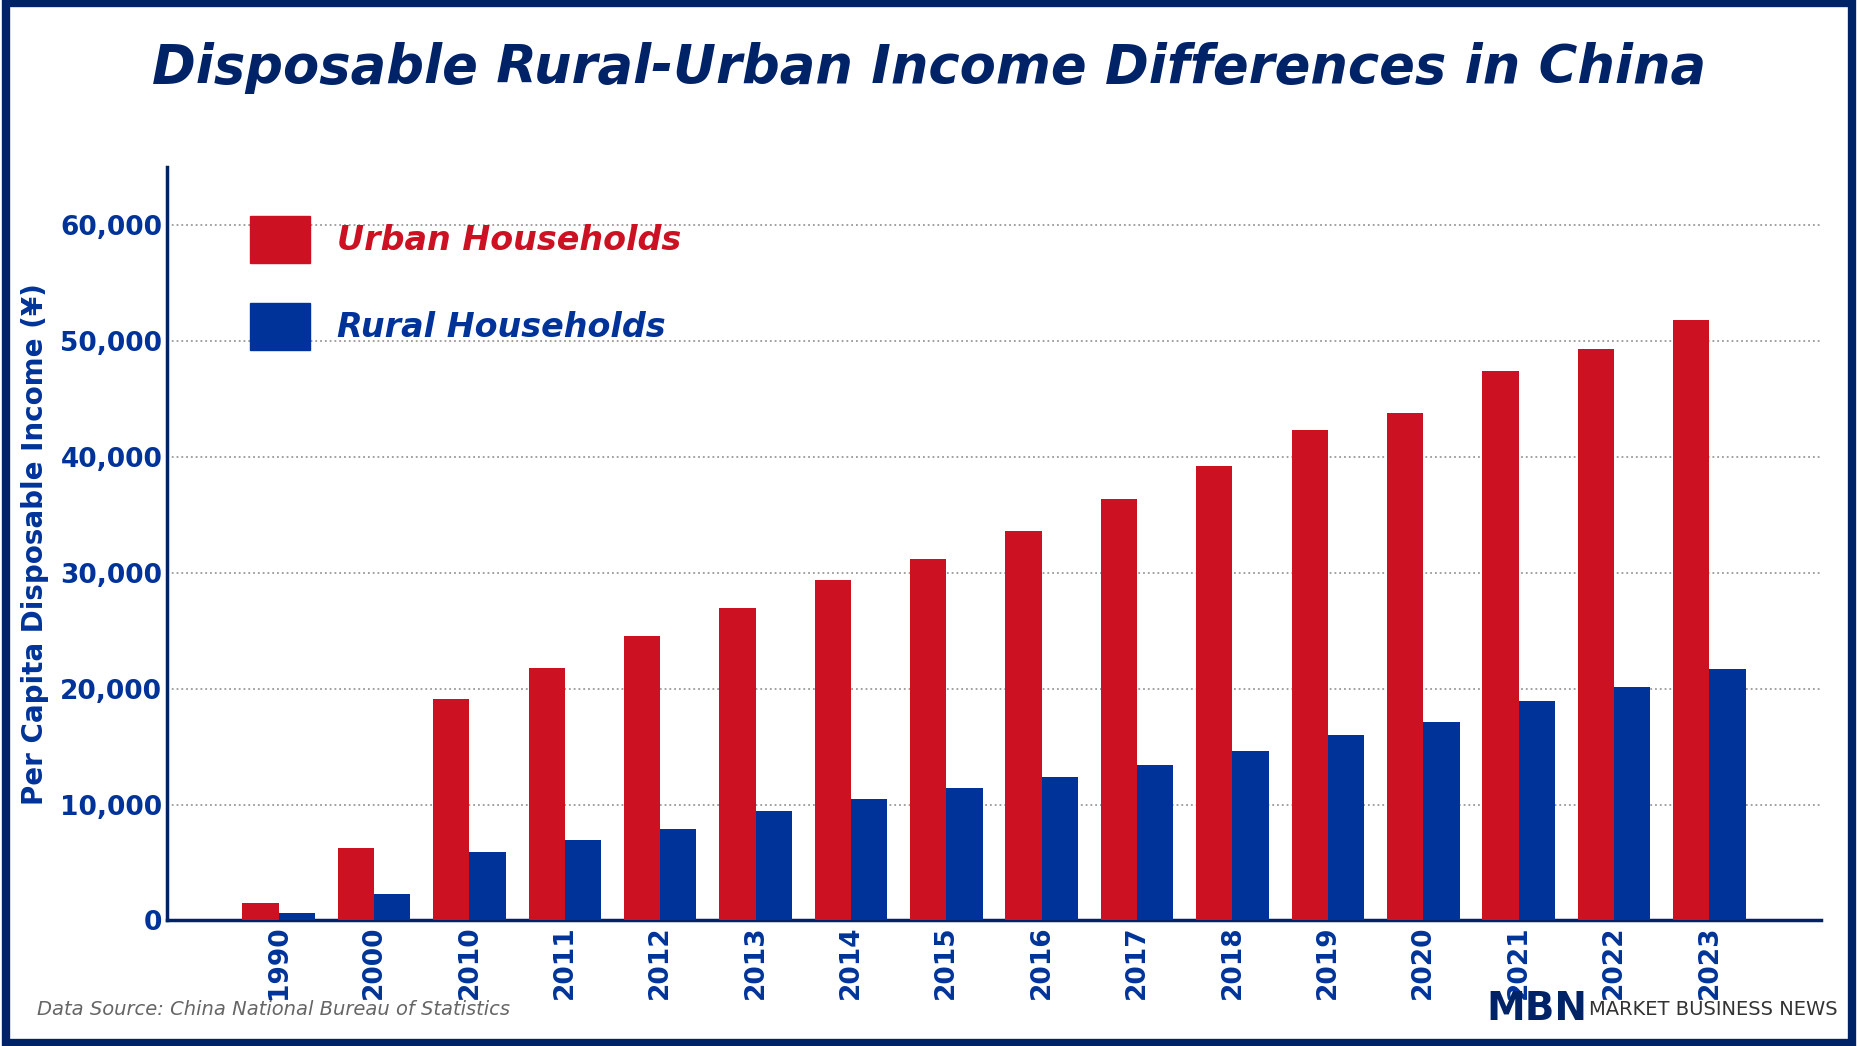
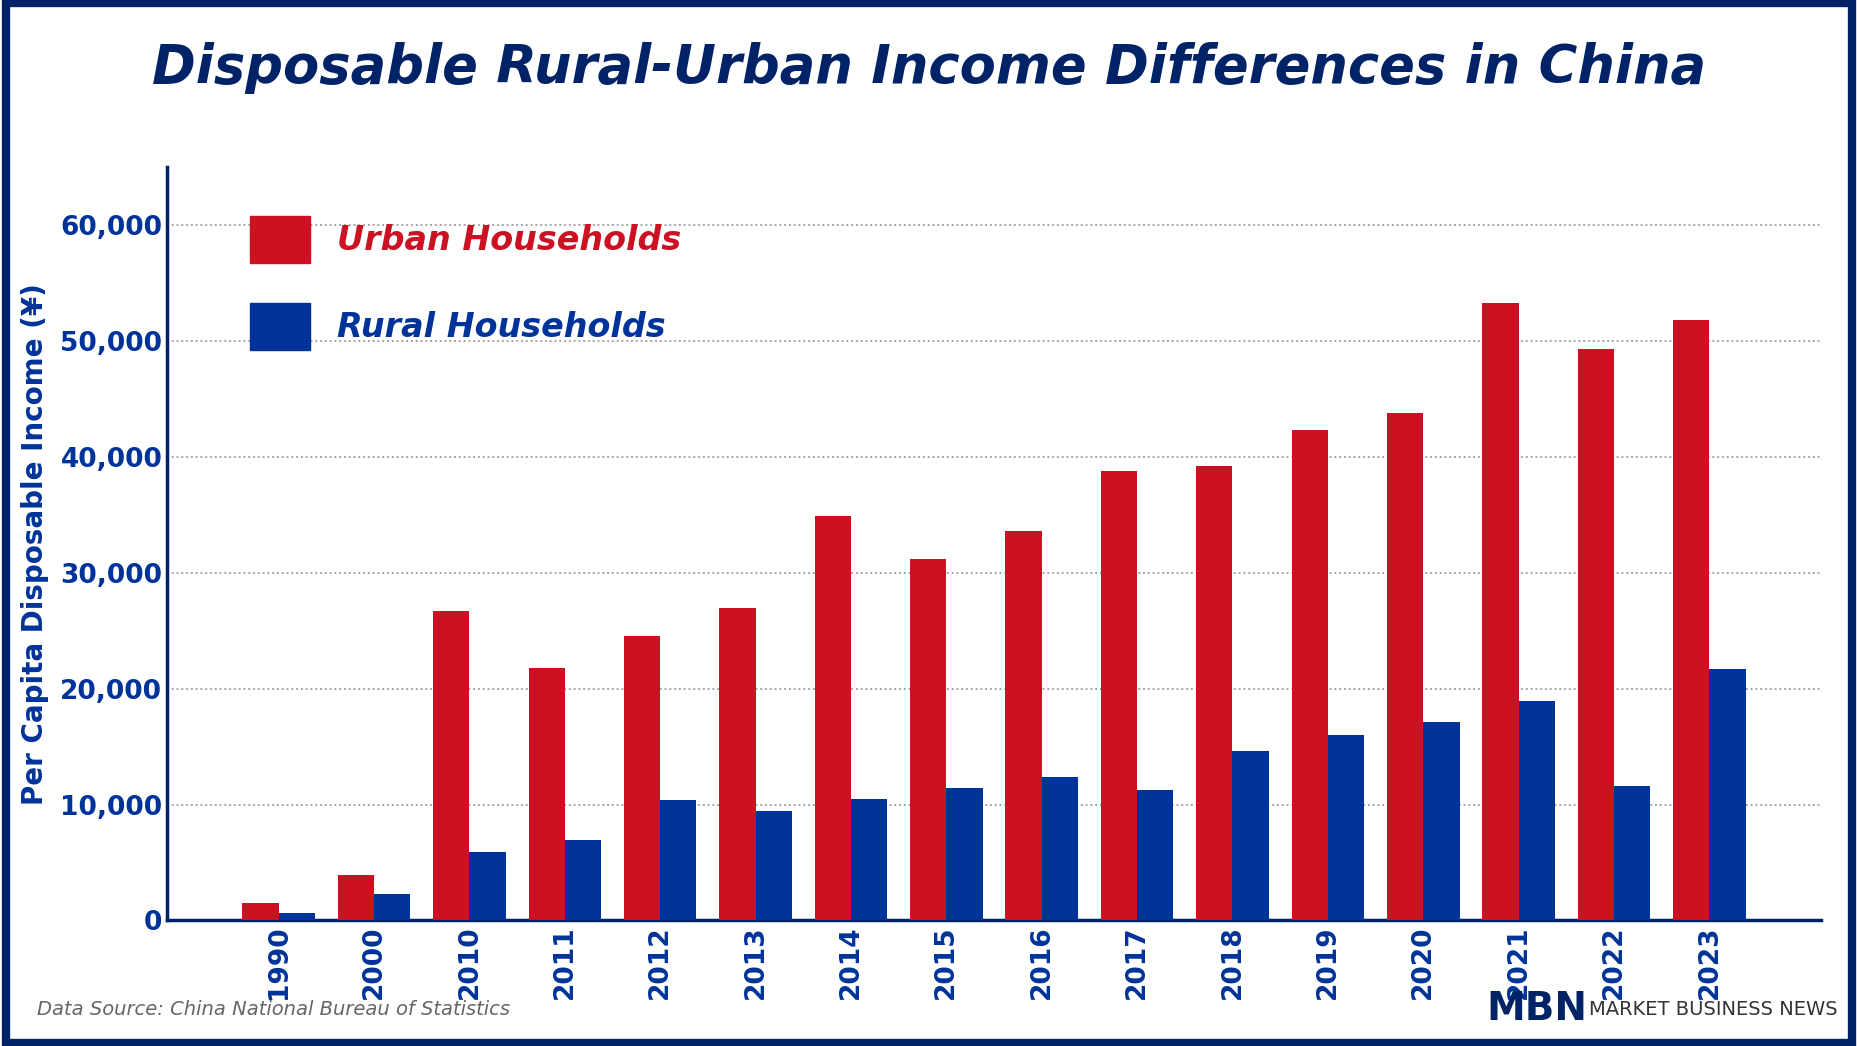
Urban Households/2000: 6,300 -> 3,900
Urban Households/2010: 19,100 -> 26,700
Rural Households/2012: 7,900 -> 10,400
Urban Households/2014: 29,400 -> 34,900
Urban Households/2017: 36,400 -> 38,800
Rural Households/2017: 13,400 -> 11,300
Urban Households/2021: 47,400 -> 53,300
Rural Households/2022: 20,100 -> 11,600
